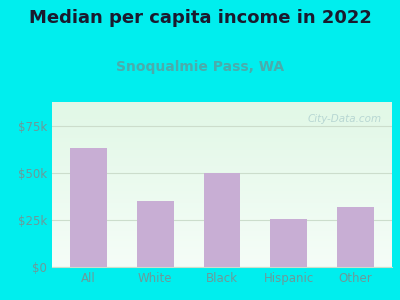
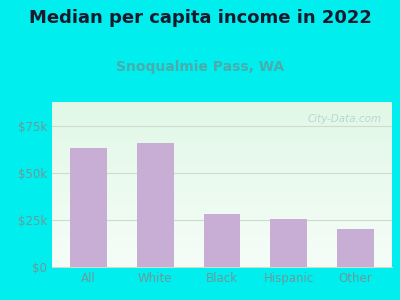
White: $35k -> $66k
Black: $50k -> $28k
Other: $32k -> $20k
